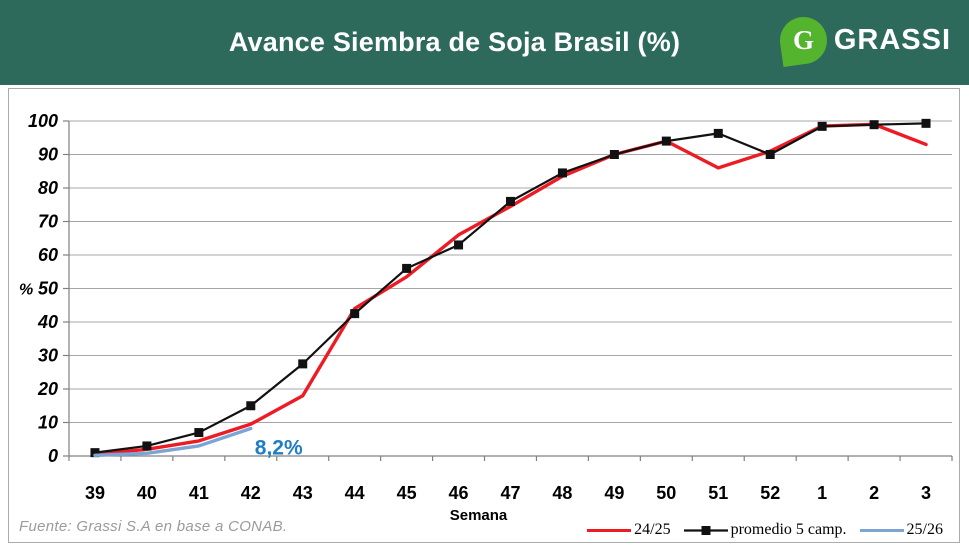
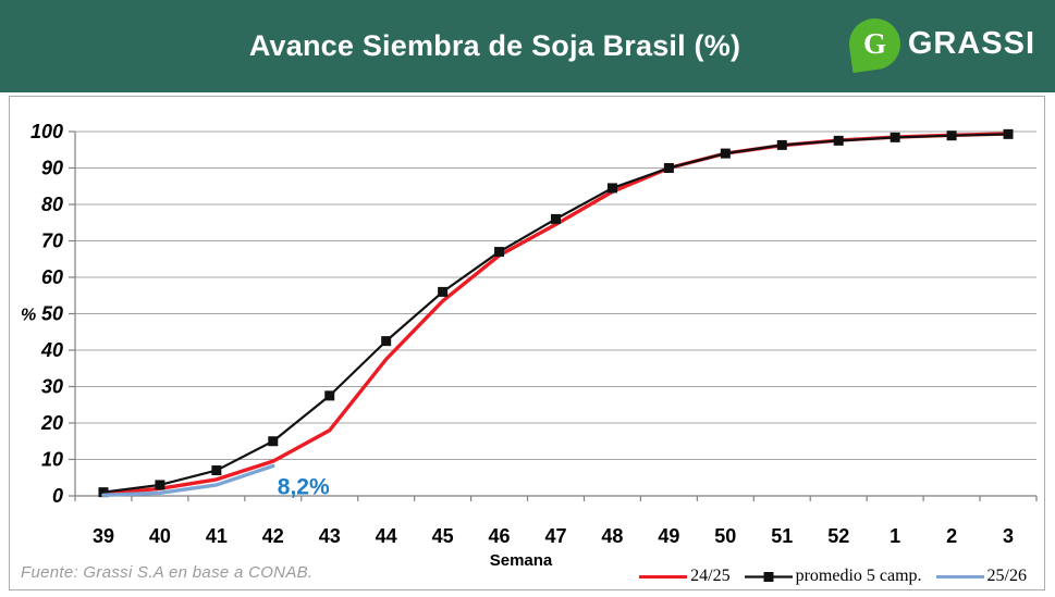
24/25/44: 44 -> 38
promedio 5 camp./46: 63 -> 67
24/25/51: 86 -> 96
24/25/52: 91 -> 98
promedio 5 camp./52: 90 -> 98
24/25/3: 93 -> 99
